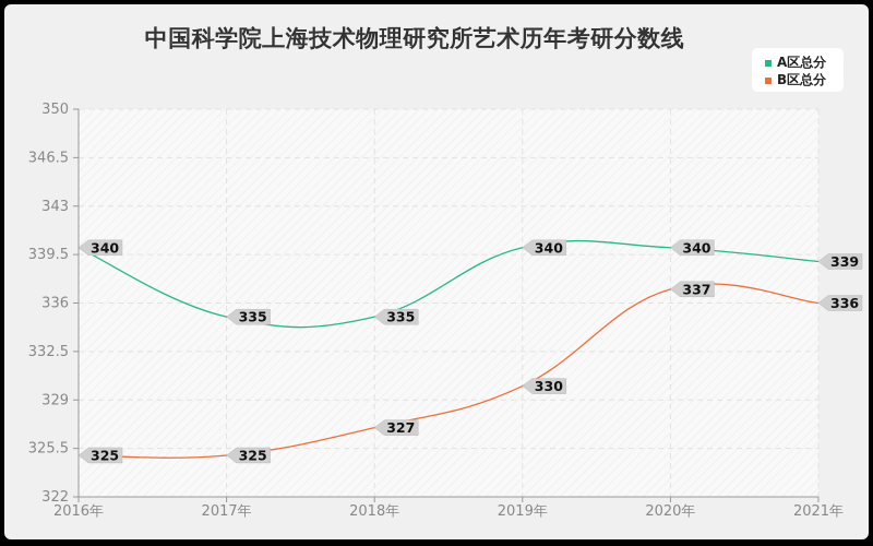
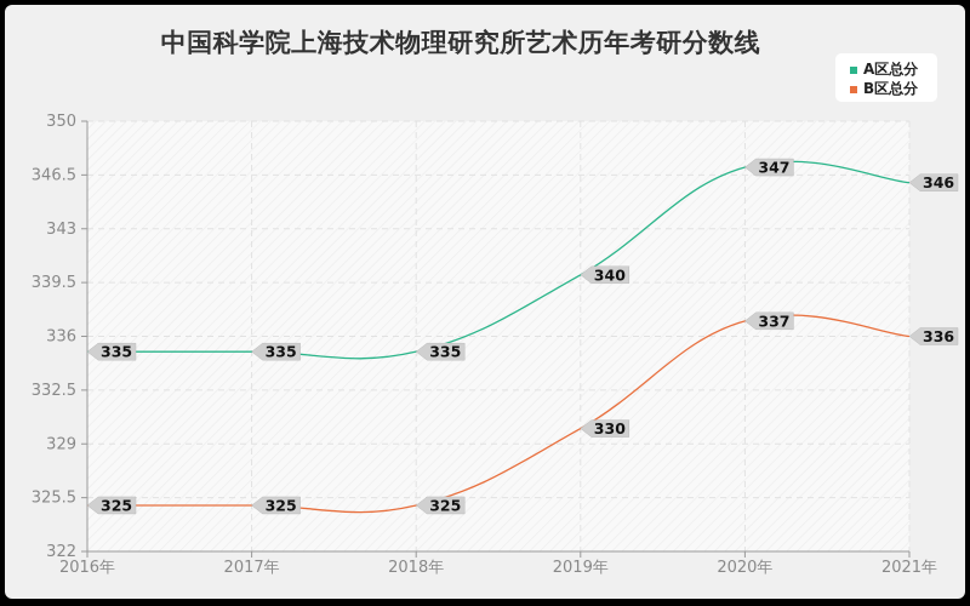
A区总分/2016年: 340 -> 335
B区总分/2018年: 327 -> 325
A区总分/2020年: 340 -> 347
A区总分/2021年: 339 -> 346
